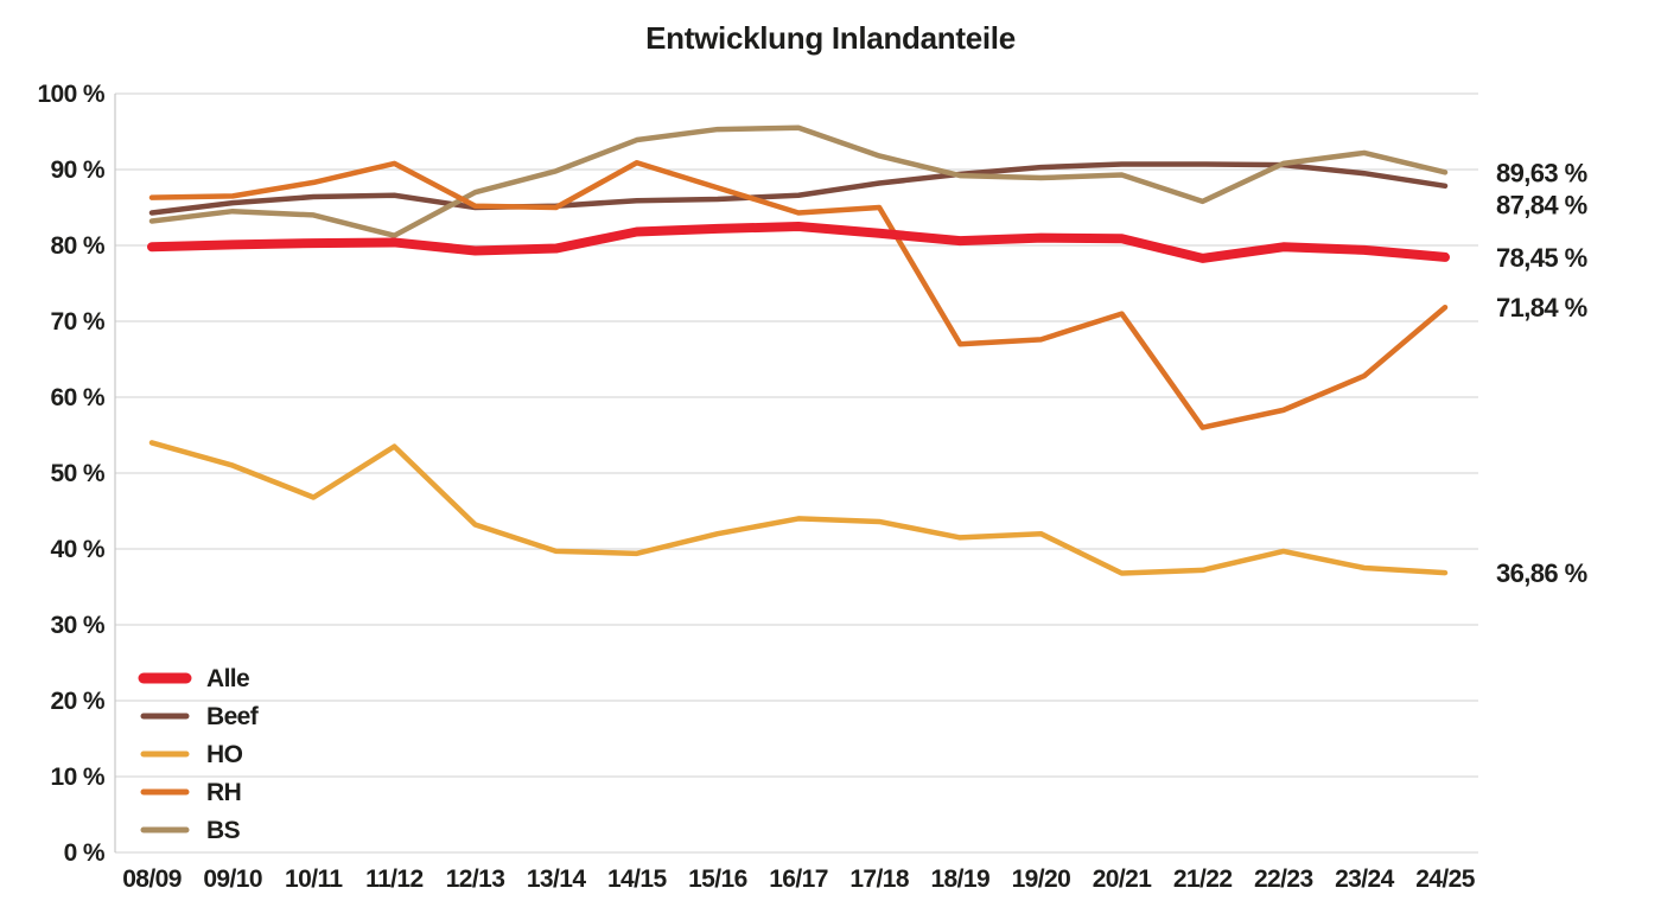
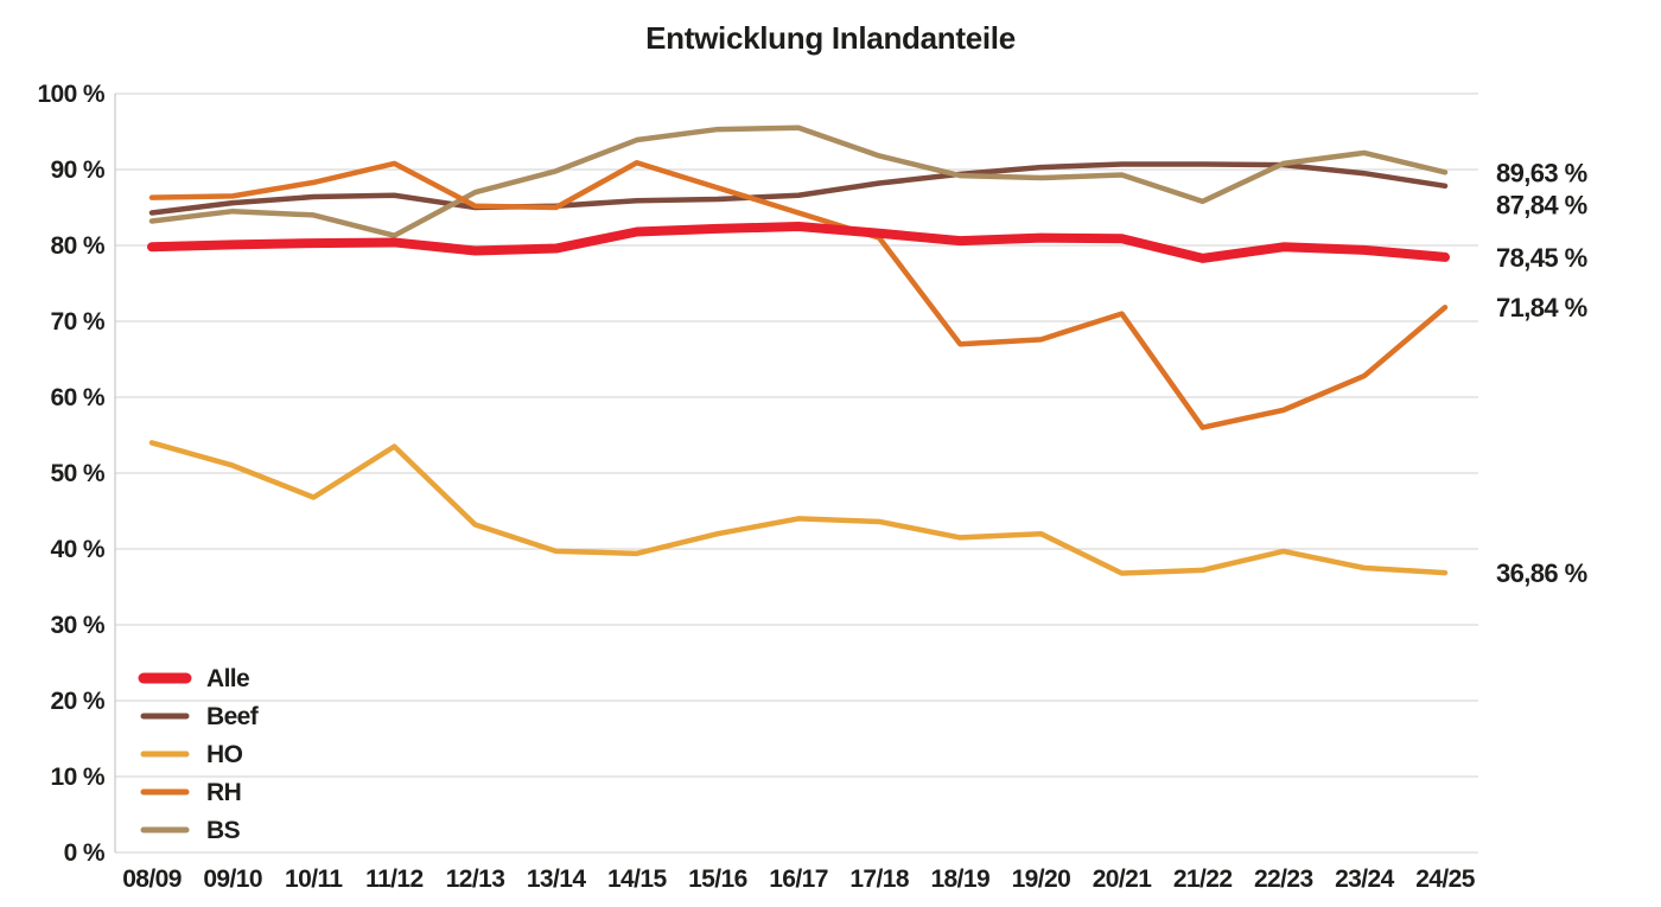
RH/17/18: 85% -> 81%
